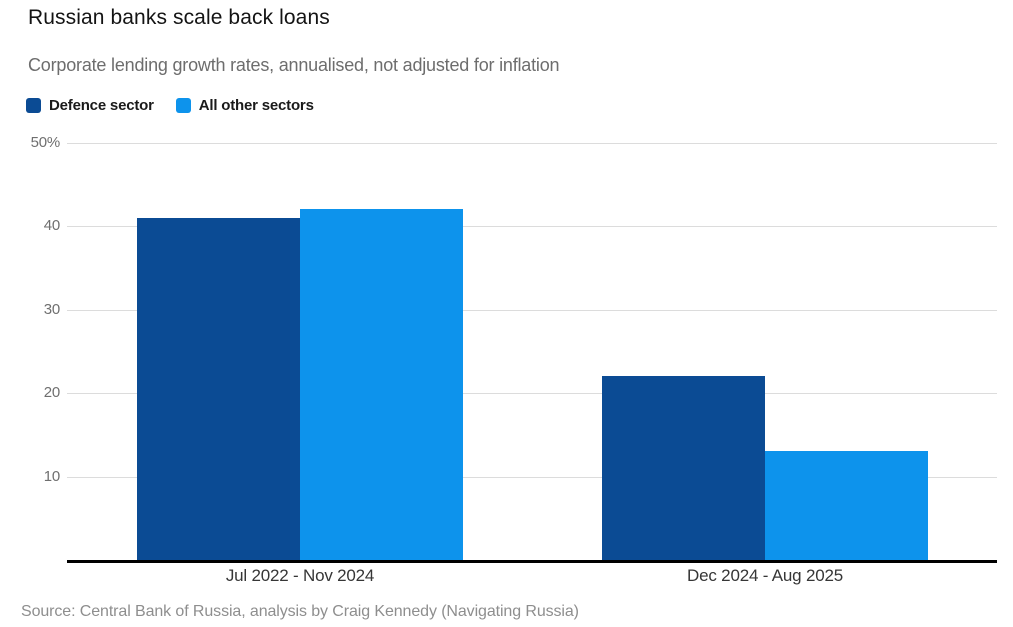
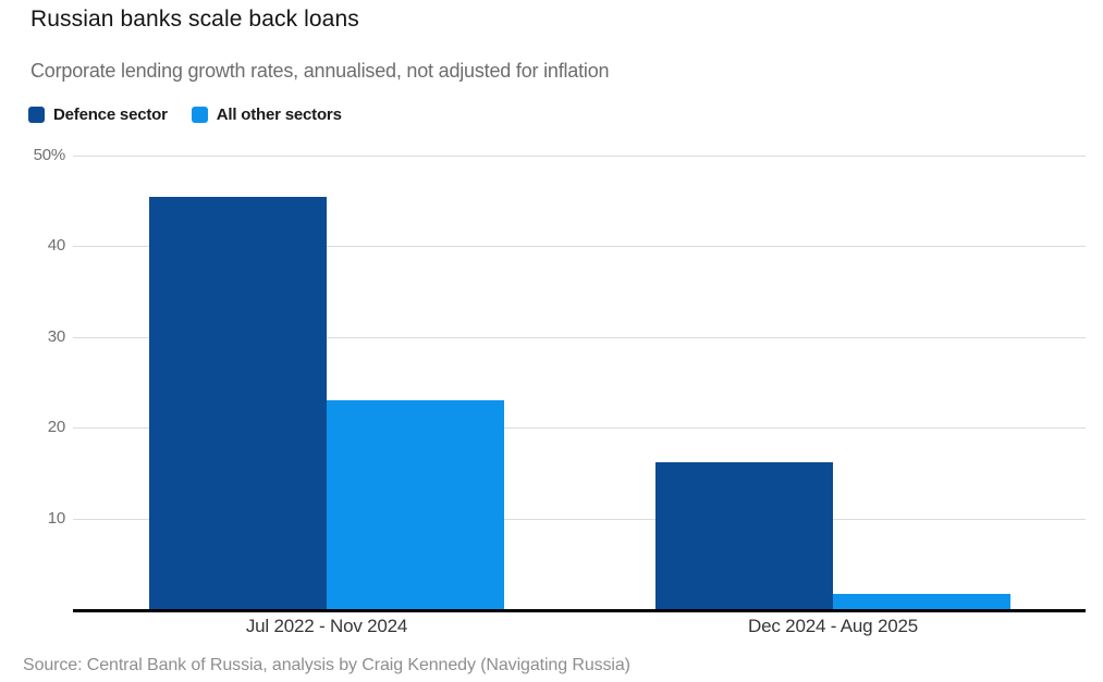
Defence sector/Jul 2022 - Nov 2024: 41% -> 45%
All other sectors/Jul 2022 - Nov 2024: 42% -> 23%
Defence sector/Dec 2024 - Aug 2025: 22% -> 16%
All other sectors/Dec 2024 - Aug 2025: 13% -> 2%
